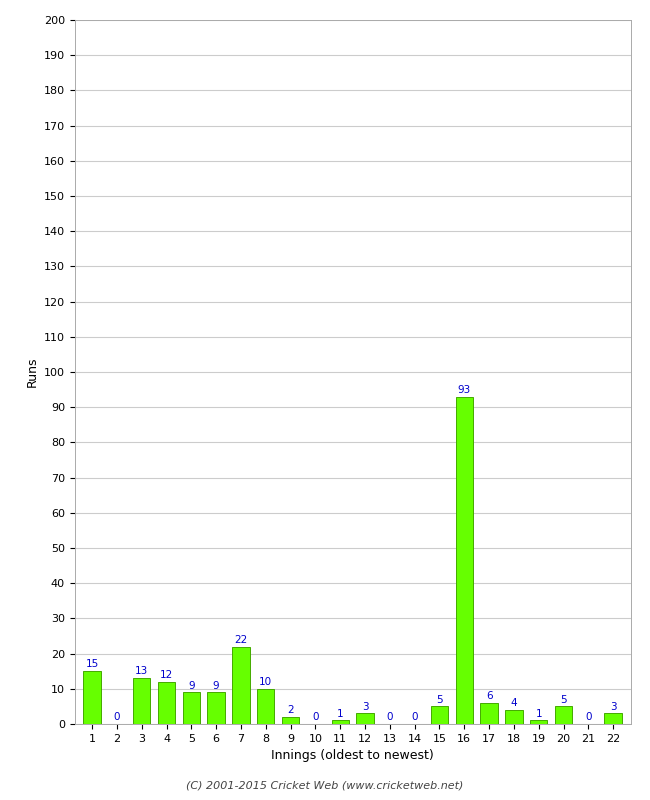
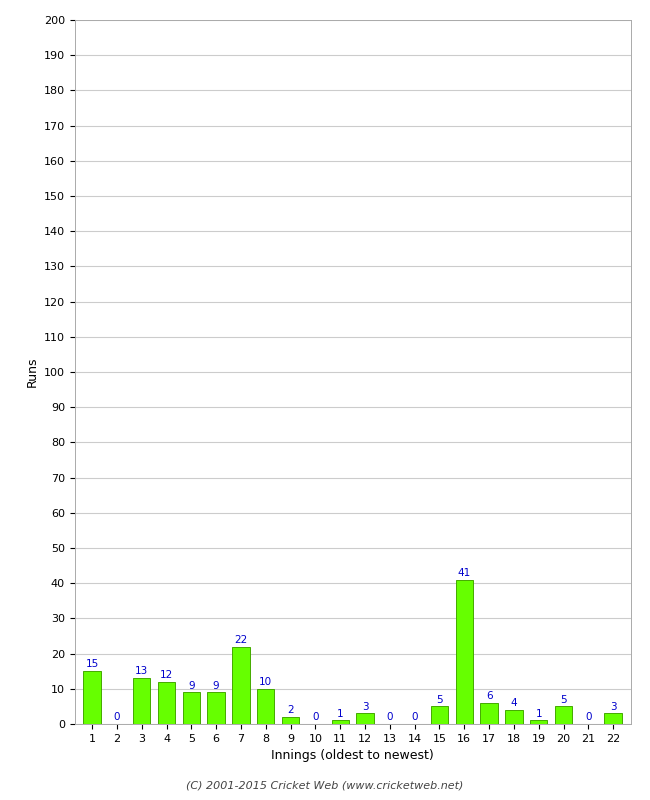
16: 93 -> 41
